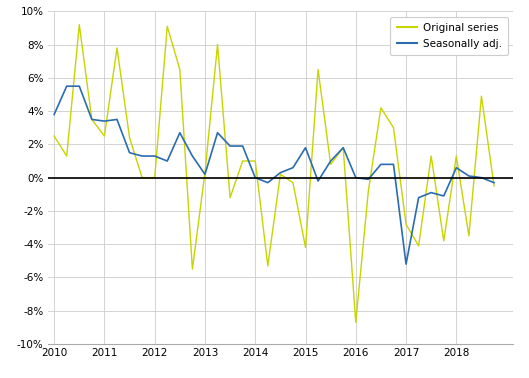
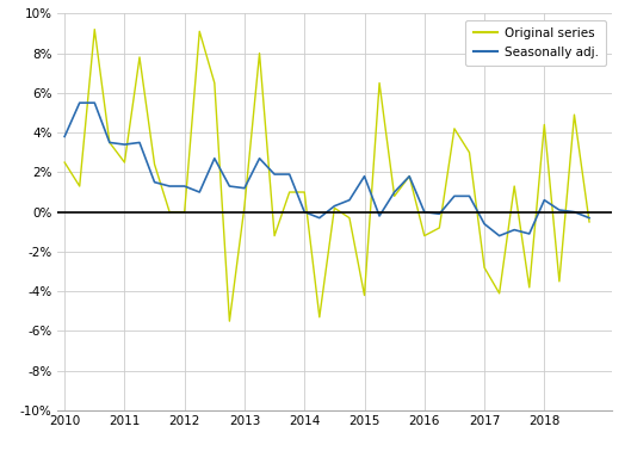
Seasonally adj./2013: 0.2% -> 1.2%
Original series/2016: -8.7% -> -1.2%
Seasonally adj./2017: -5.2% -> -0.6%
Original series/2018: 1.3% -> 4.4%
